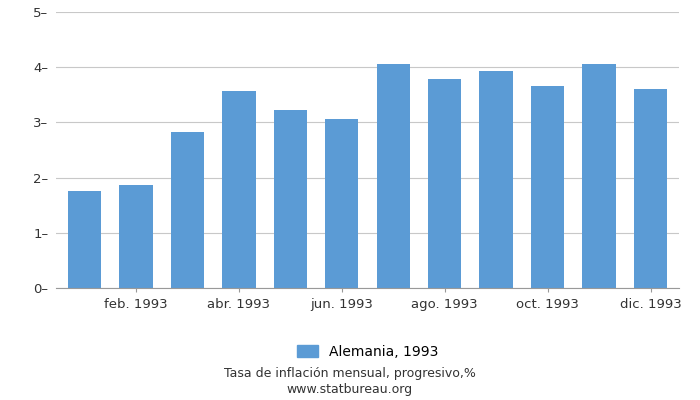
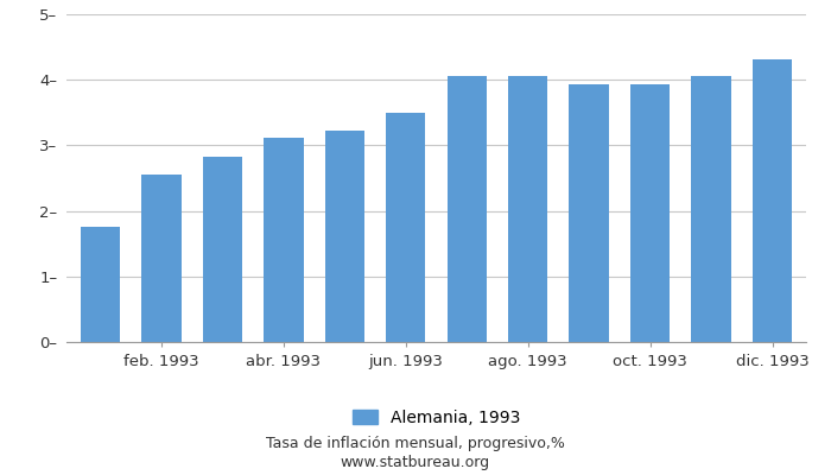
feb. 1993: 1.86– -> 2.55–
abr. 1993: 3.56– -> 3.11–
jun. 1993: 3.06– -> 3.50–
ago. 1993: 3.78– -> 4.05–
oct. 1993: 3.66– -> 3.93–
dic. 1993: 3.60– -> 4.31–
